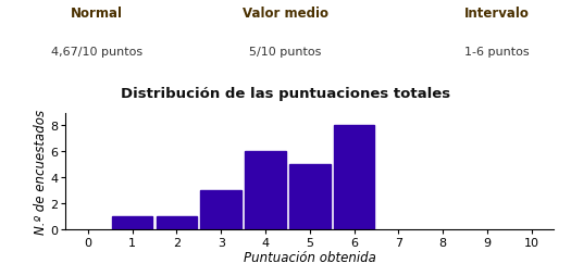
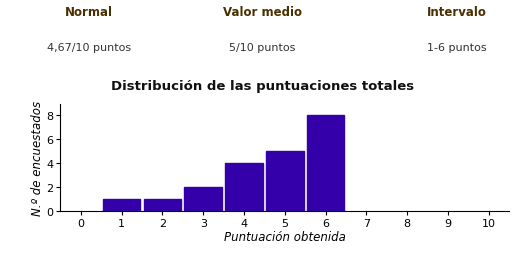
3: 3 -> 2
4: 6 -> 4
